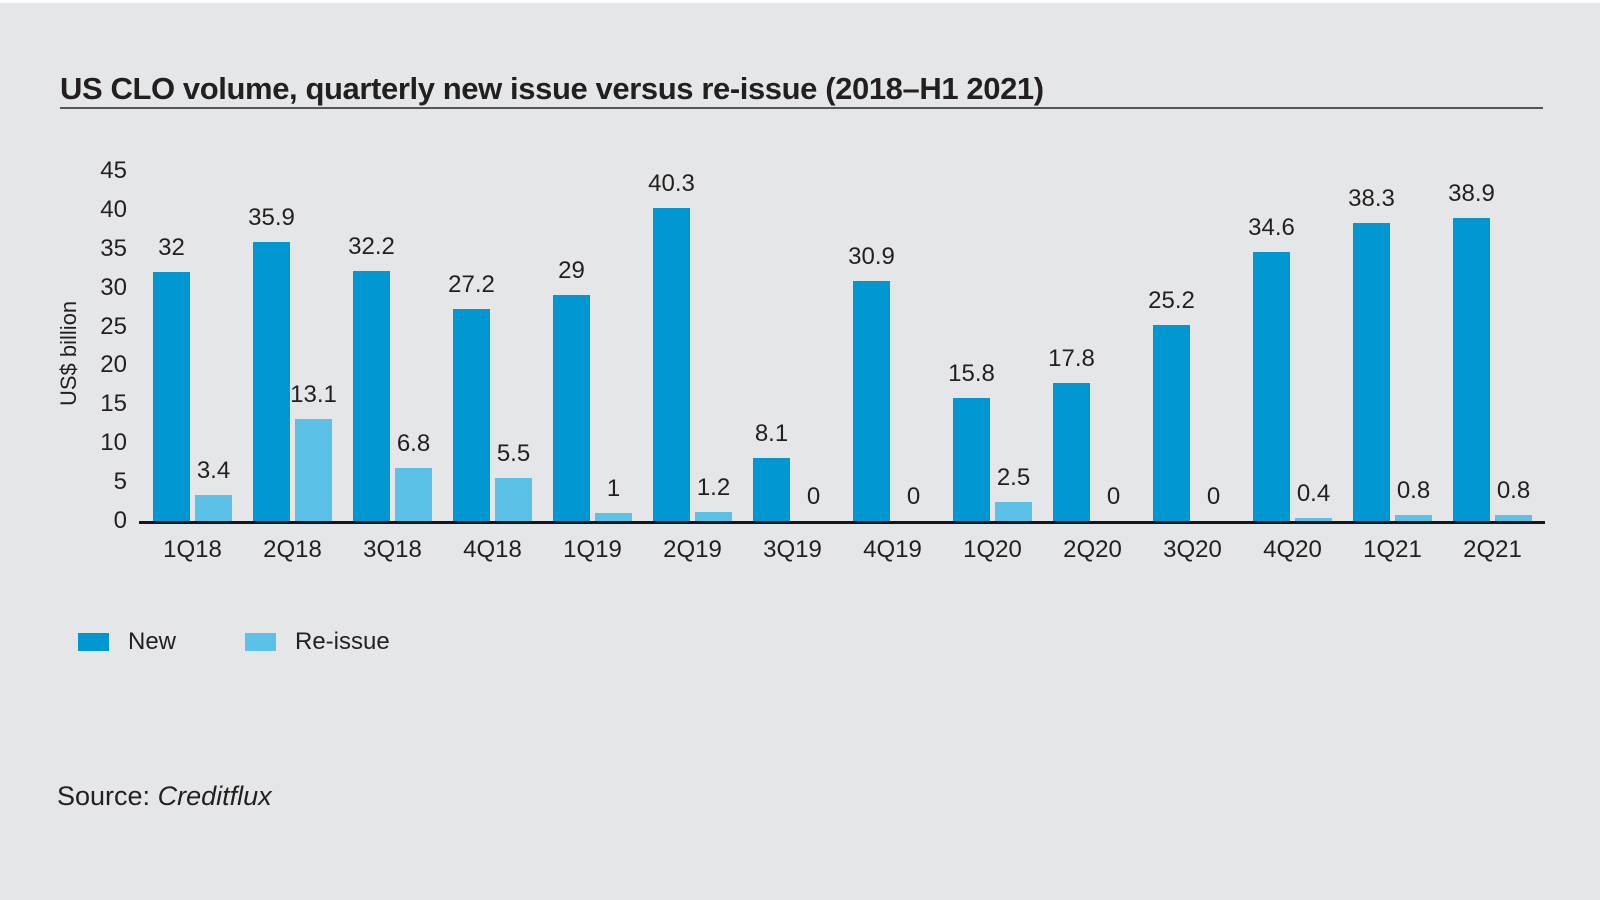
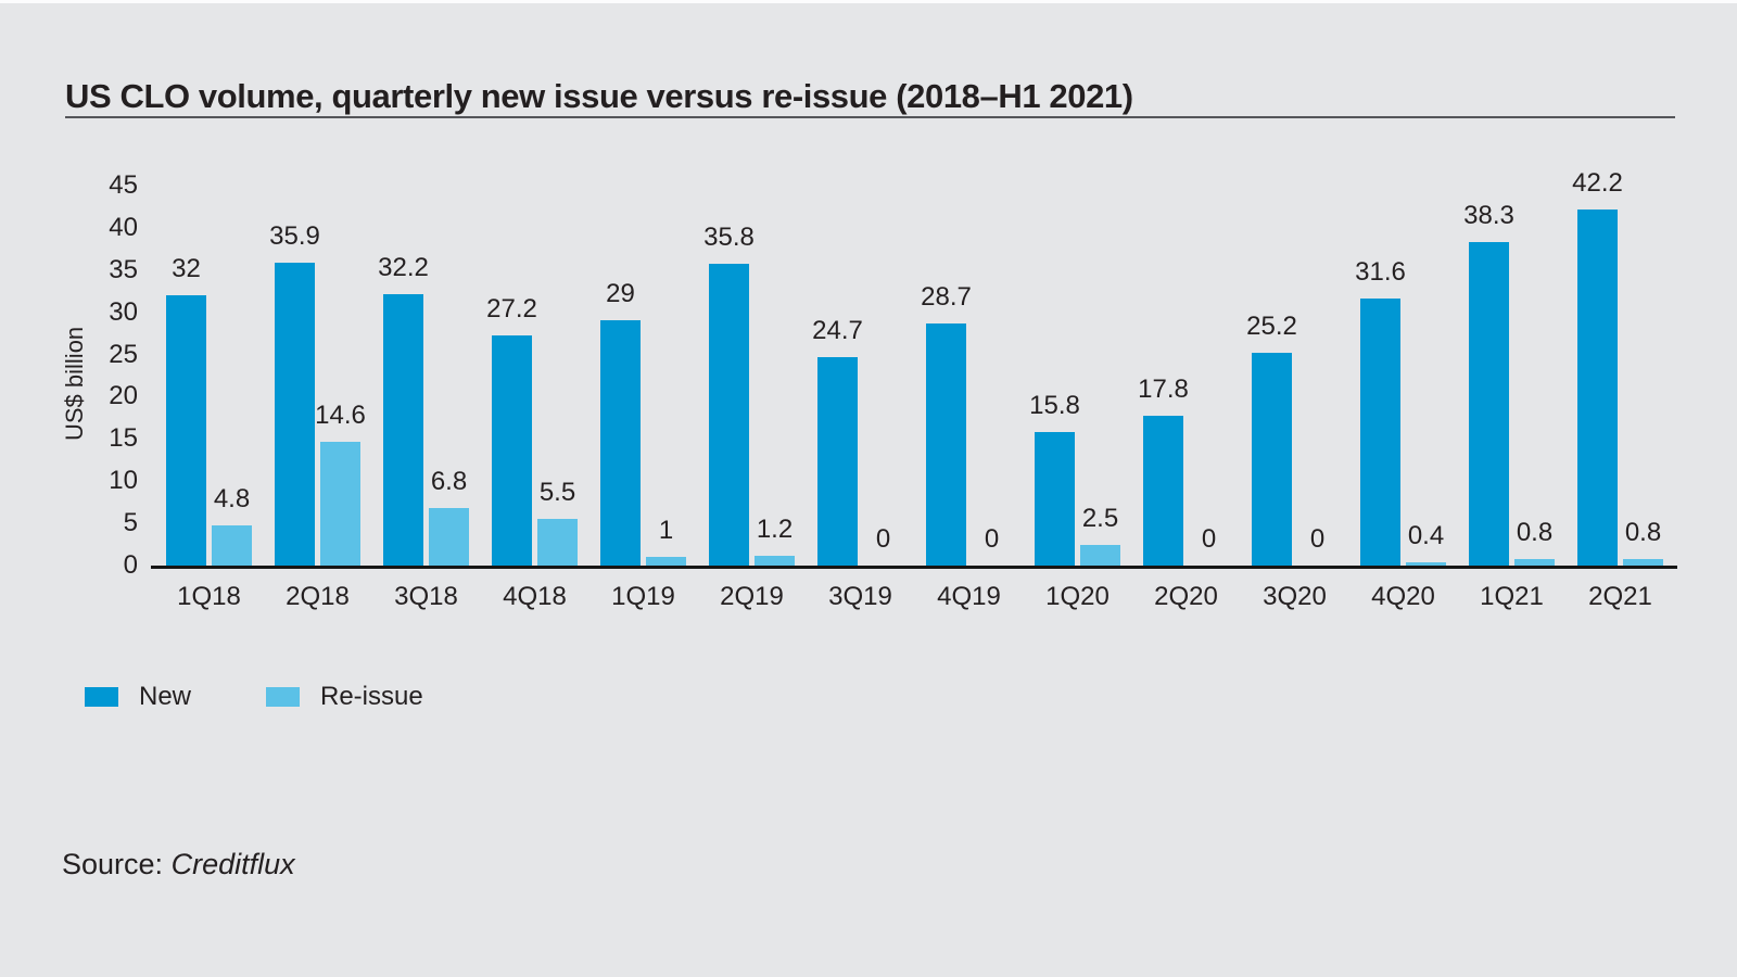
Re-issue/1Q18: 3.4 -> 4.8
Re-issue/2Q18: 13.1 -> 14.6
New/2Q19: 40.3 -> 35.8
New/3Q19: 8.1 -> 24.7
New/4Q19: 30.9 -> 28.7
New/4Q20: 34.6 -> 31.6
New/2Q21: 38.9 -> 42.2
